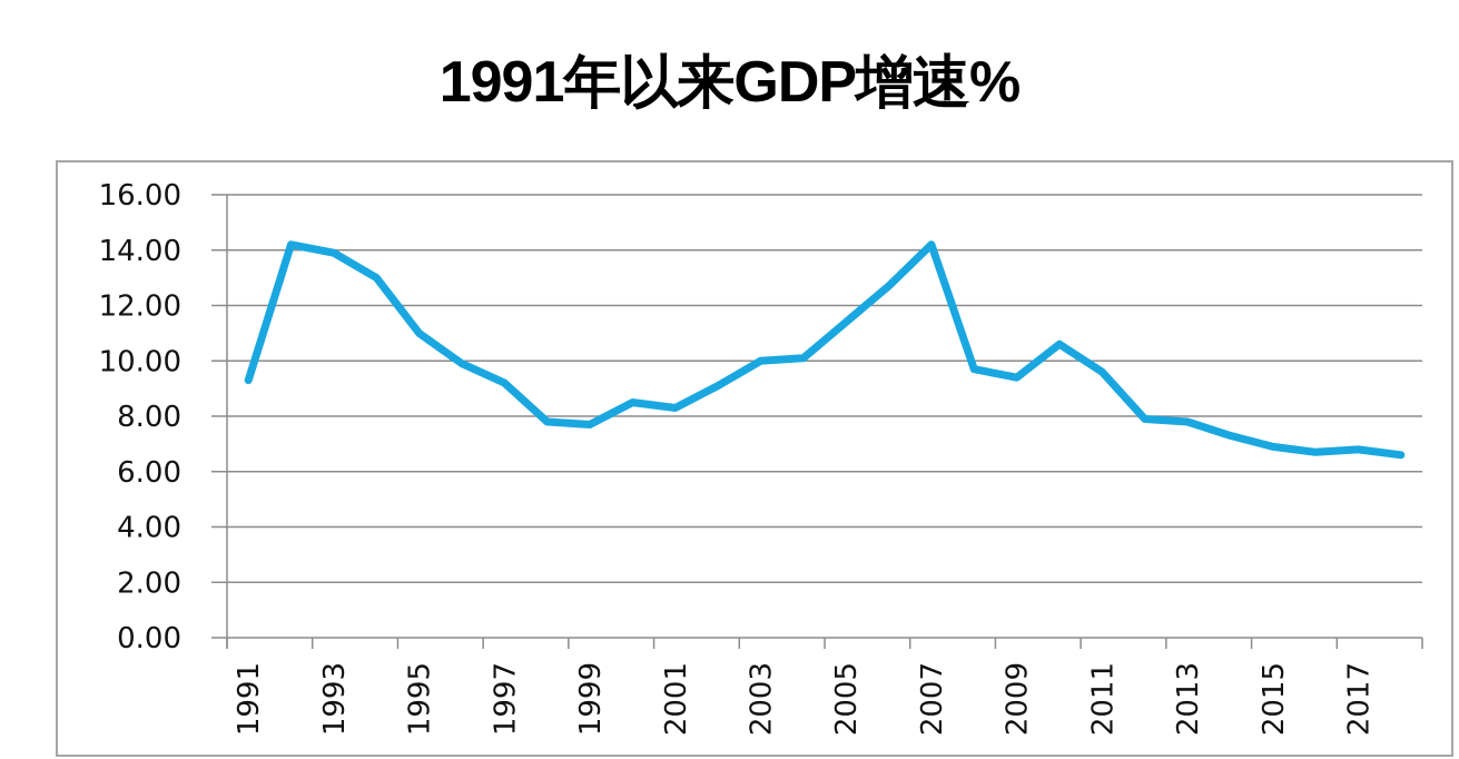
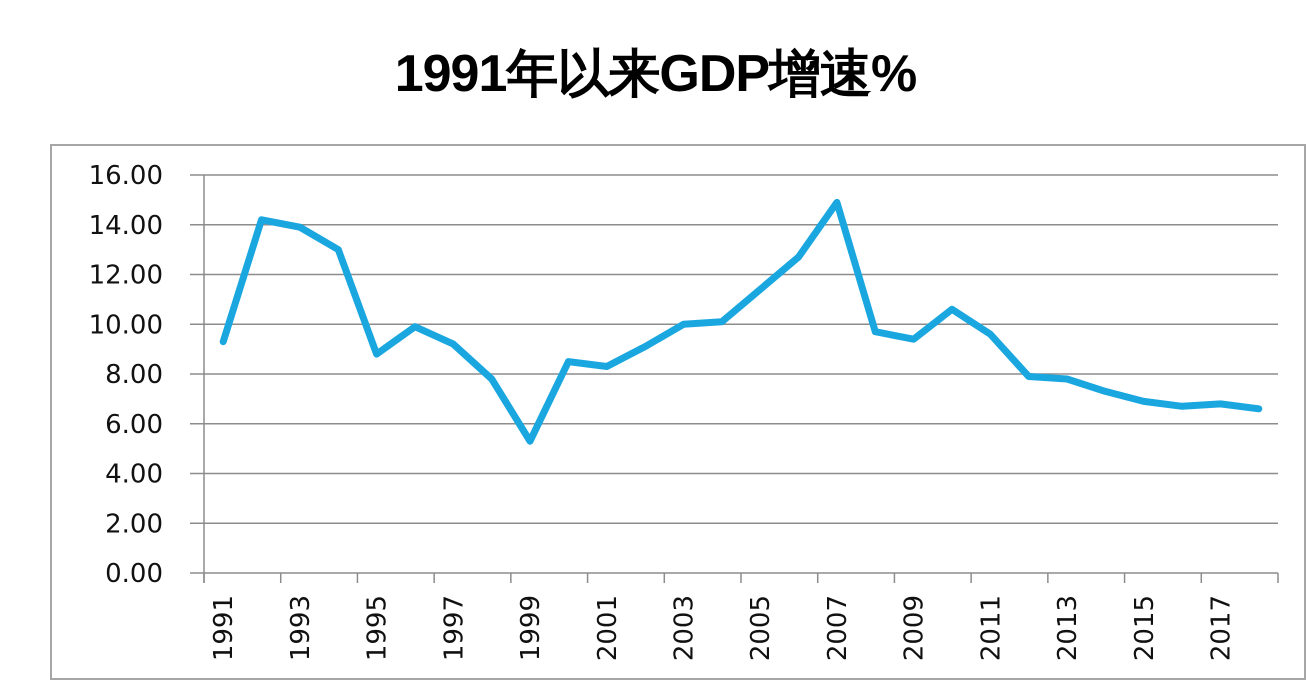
1995: 11.0 -> 8.8
1999: 7.7 -> 5.3
2007: 14.2 -> 14.9
